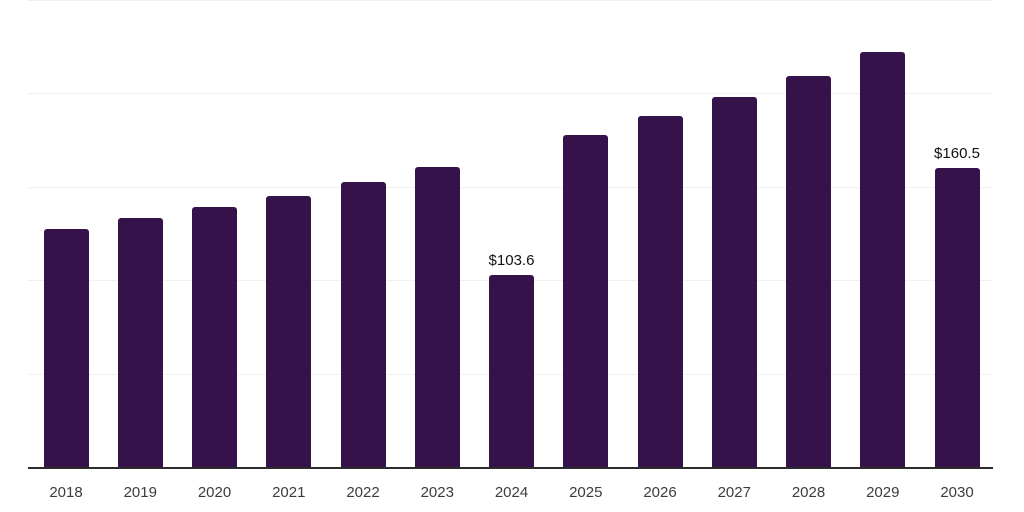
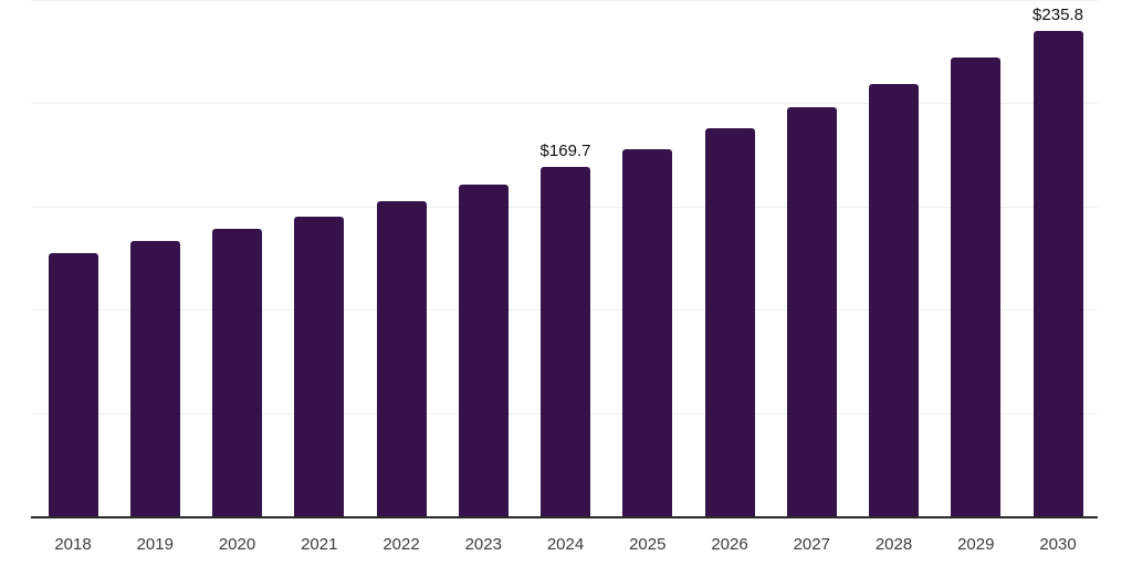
2024: $103.6 -> $169.7
2030: $160.5 -> $235.8
